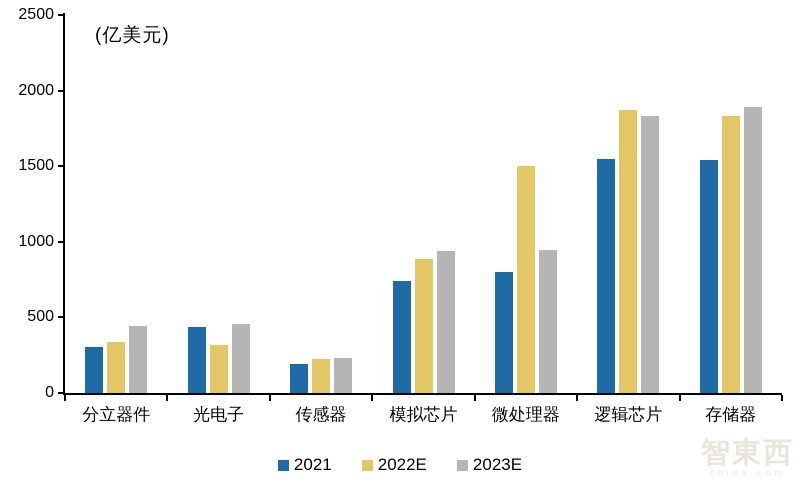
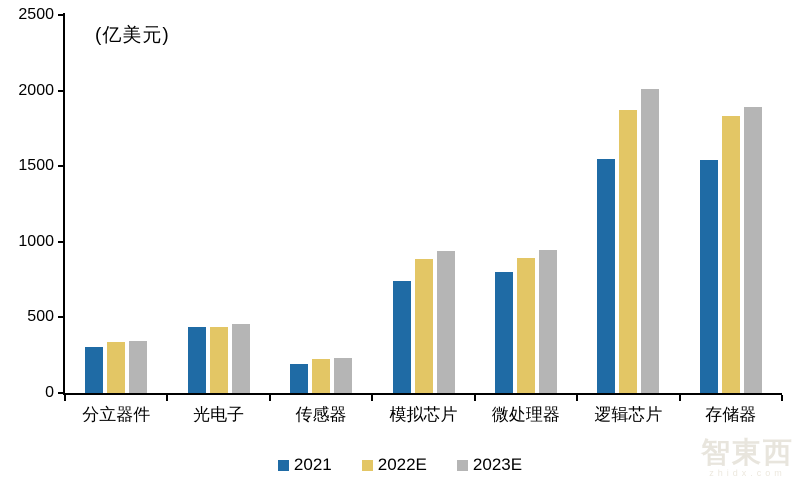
2023E/分立器件: 440 -> 340
2022E/光电子: 320 -> 440
2022E/微处理器: 1500 -> 900
2023E/逻辑芯片: 1830 -> 2010
